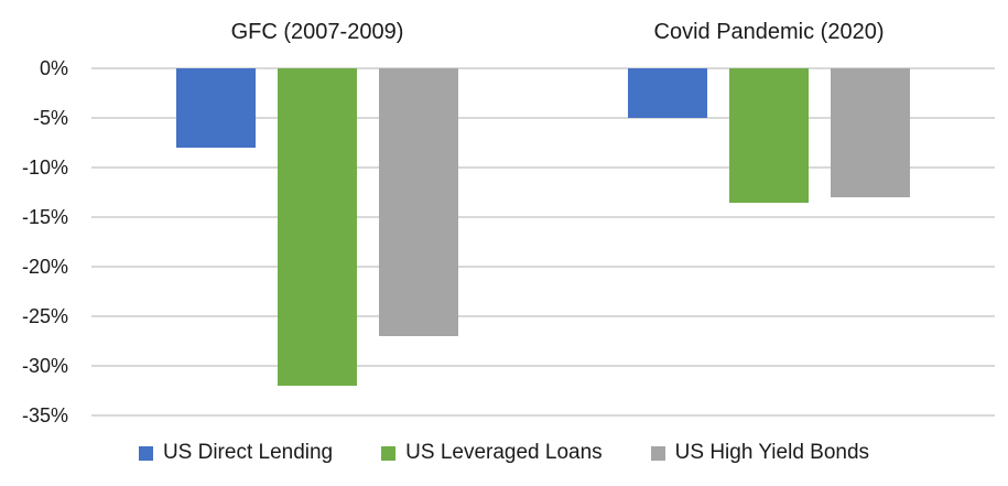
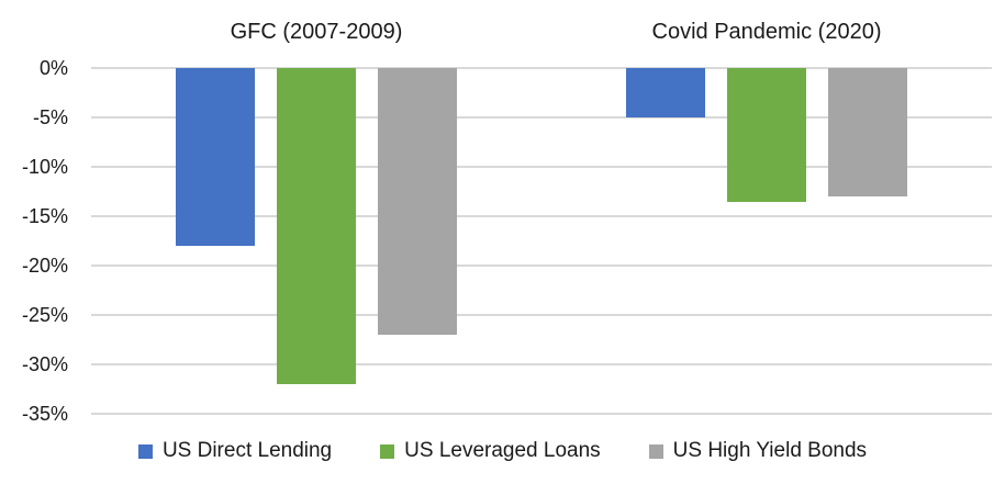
US Direct Lending/GFC (2007-2009): -8% -> -18%
